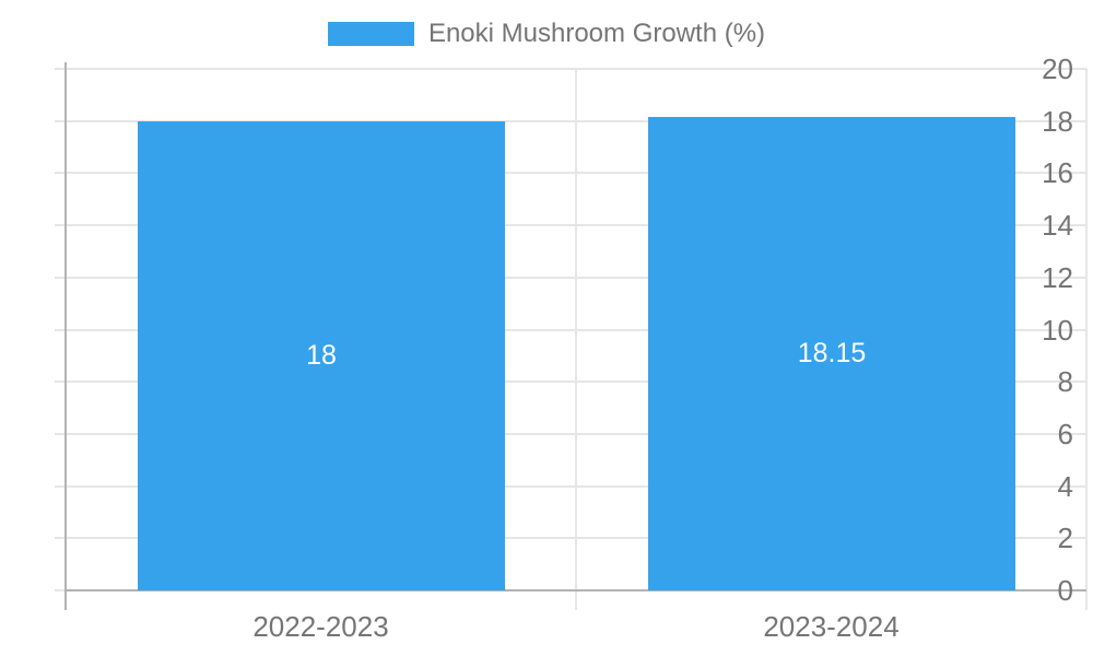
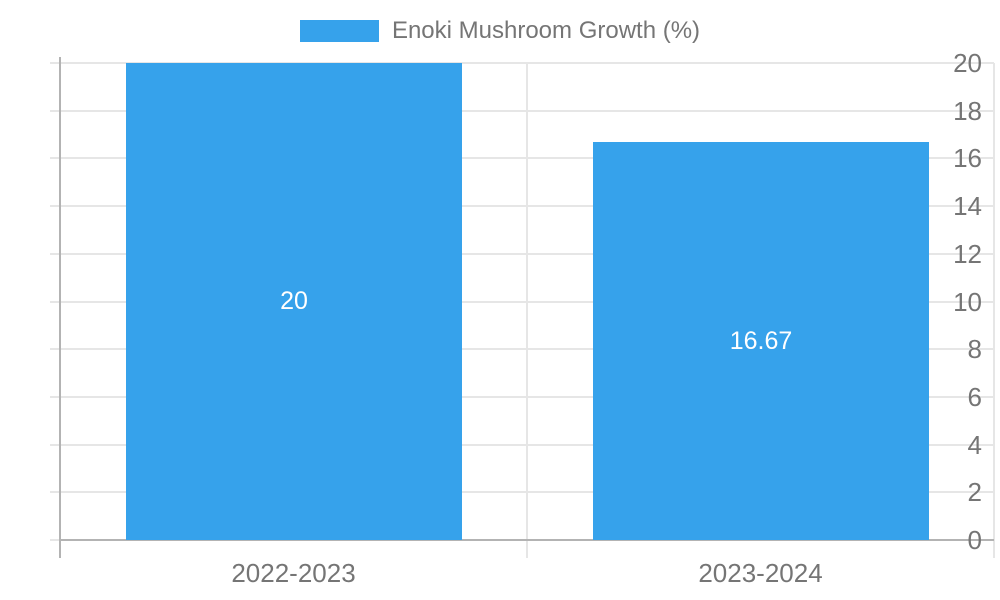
2022-2023: 18 -> 20
2023-2024: 18.15 -> 16.67
